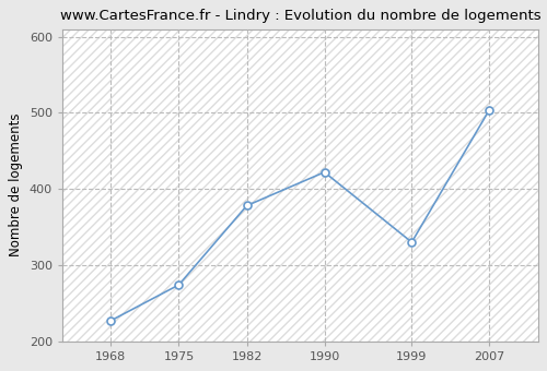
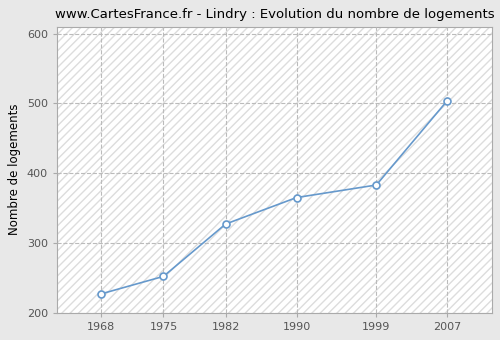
1975: 274 -> 252
1982: 378 -> 327
1990: 422 -> 365
1999: 330 -> 383
